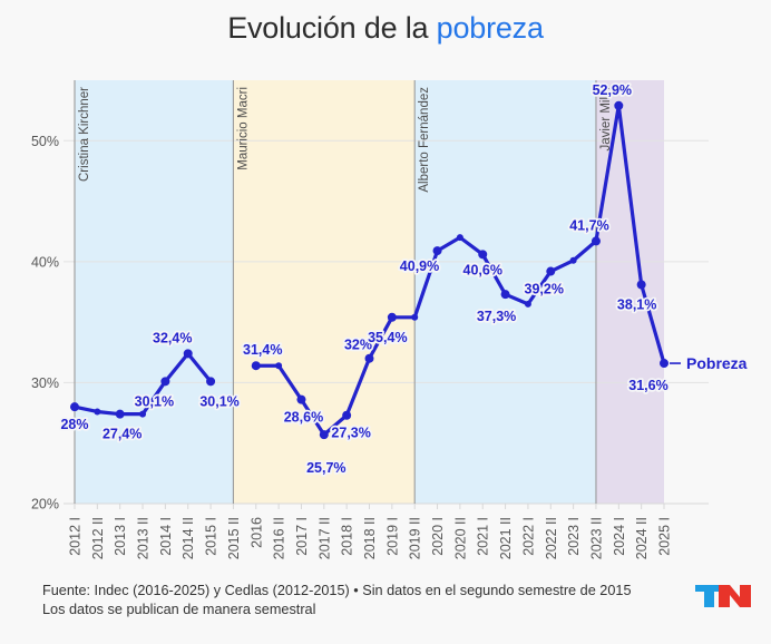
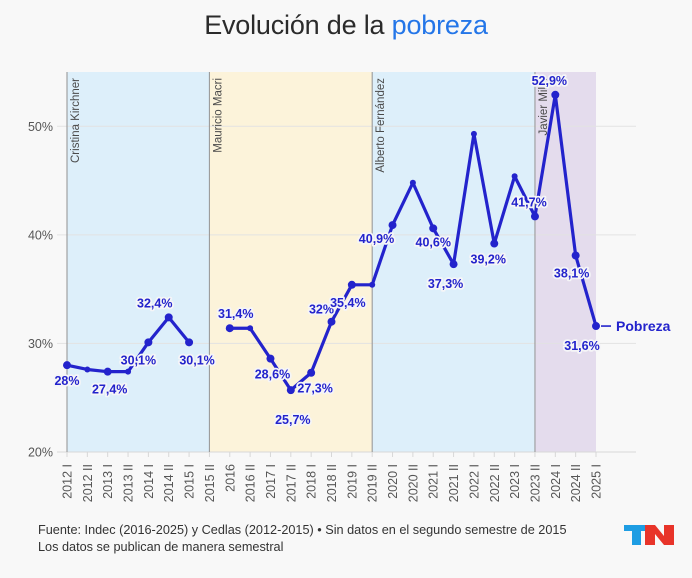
2020 II: 42.0% -> 44.8%
2022 I: 36.5% -> 49.3%
2023 I: 40.1% -> 45.4%
